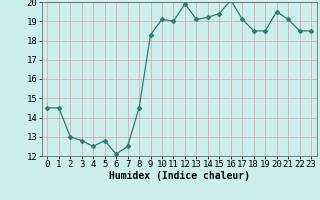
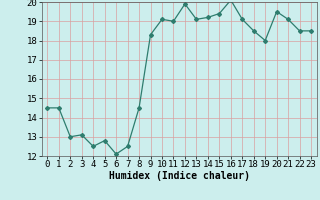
3: 12.8 -> 13.1
19: 18.5 -> 18.0
